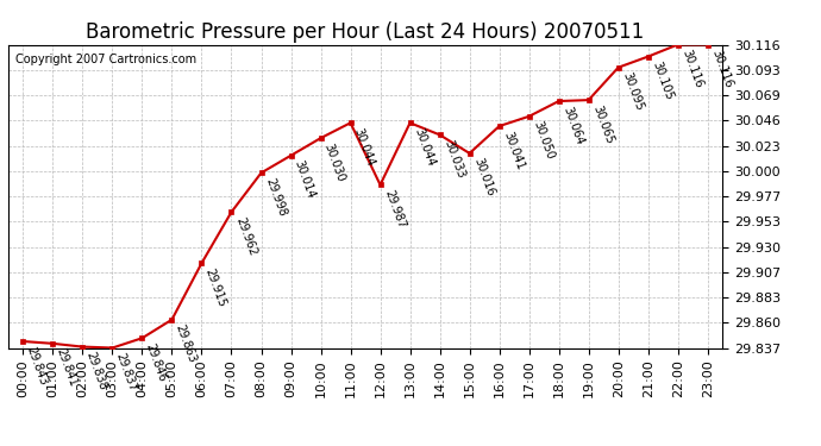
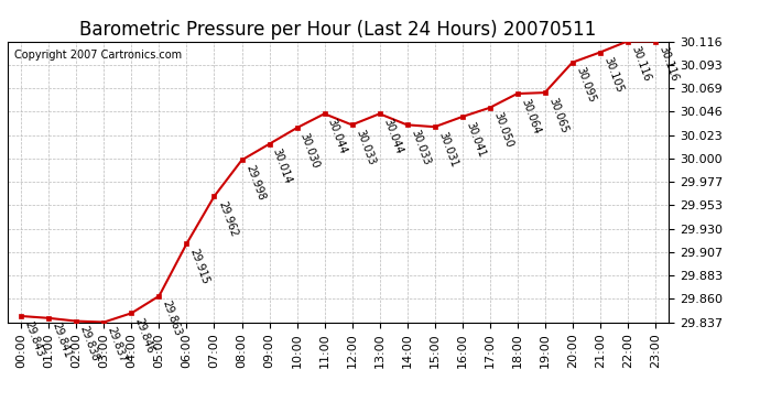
12:00: 29.987 -> 30.033
15:00: 30.016 -> 30.031
